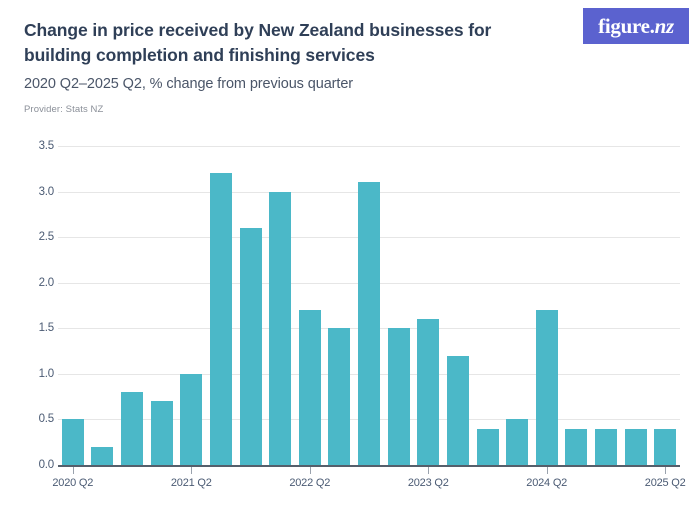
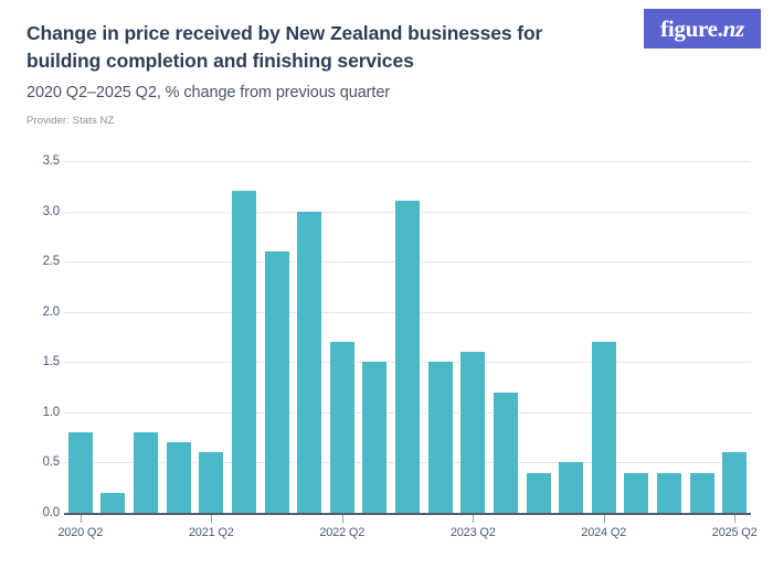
2020 Q2: 0.5 -> 0.8
2021 Q2: 1.0 -> 0.6
2025 Q2: 0.4 -> 0.6
